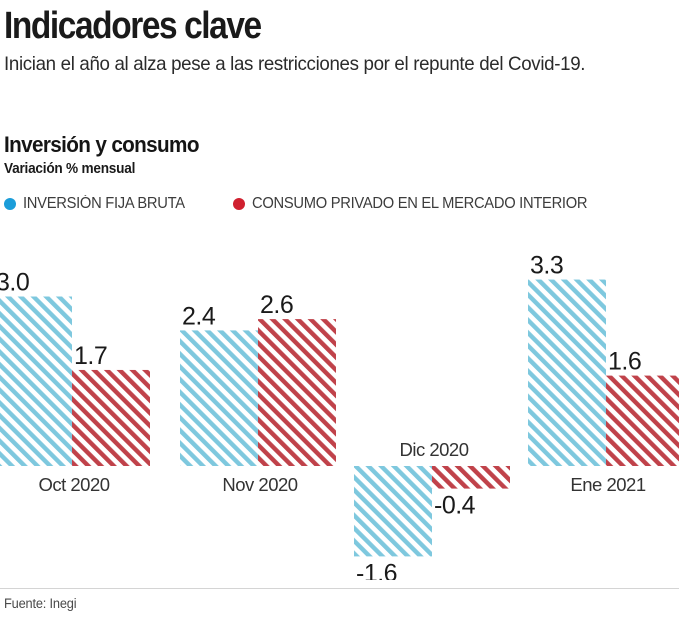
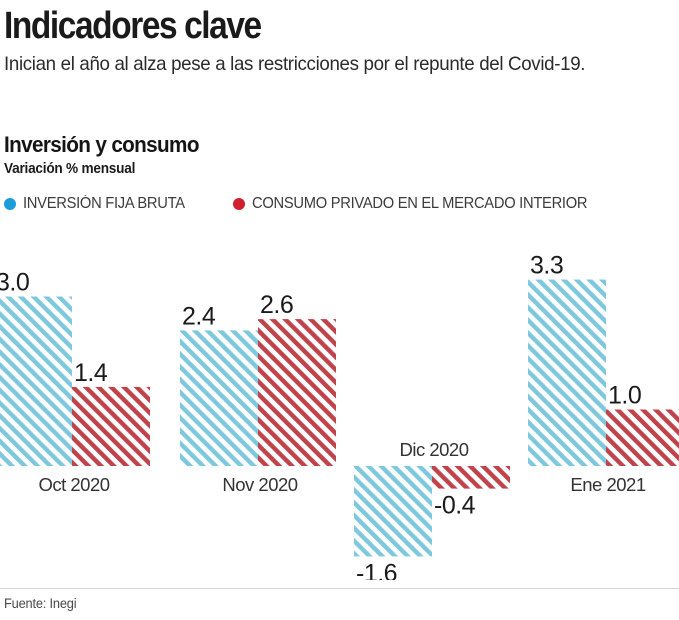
CONSUMO PRIVADO EN EL MERCADO INTERIOR/Oct 2020: 1.7 -> 1.4
CONSUMO PRIVADO EN EL MERCADO INTERIOR/Ene 2021: 1.6 -> 1.0
